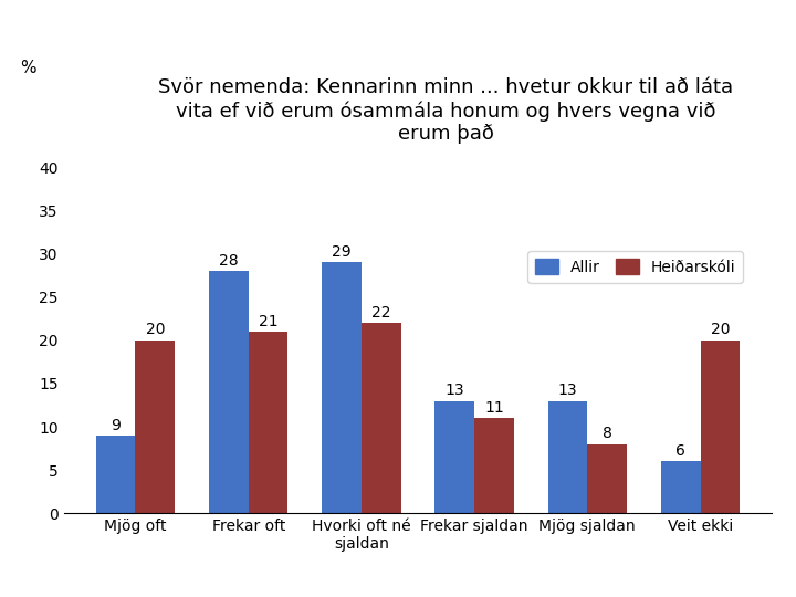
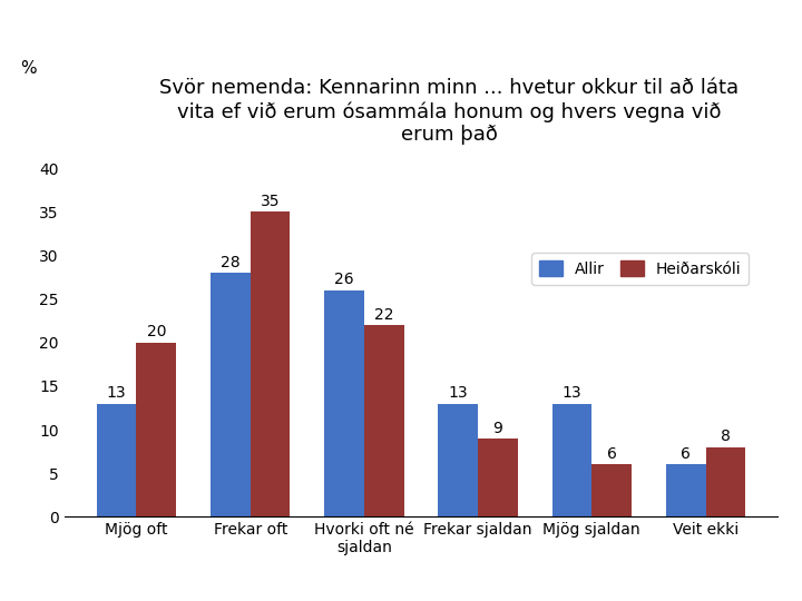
Allir/Mjög oft: 9 -> 13
Heiðarskóli/Frekar oft: 21 -> 35
Allir/Hvorki oft né sjaldan: 29 -> 26
Heiðarskóli/Frekar sjaldan: 11 -> 9
Heiðarskóli/Mjög sjaldan: 8 -> 6
Heiðarskóli/Veit ekki: 20 -> 8
